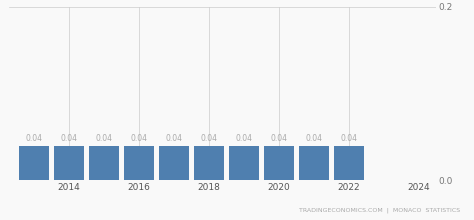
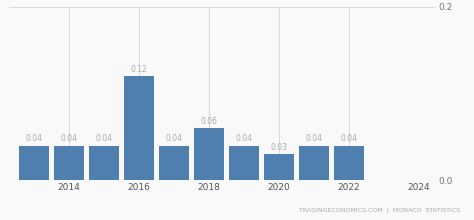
2016: 0.04 -> 0.12
2018: 0.04 -> 0.06
2020: 0.04 -> 0.03
